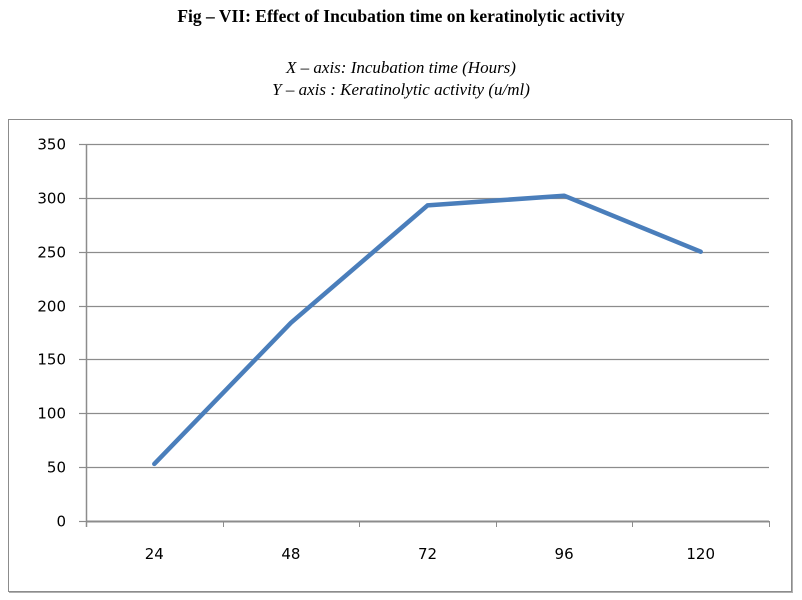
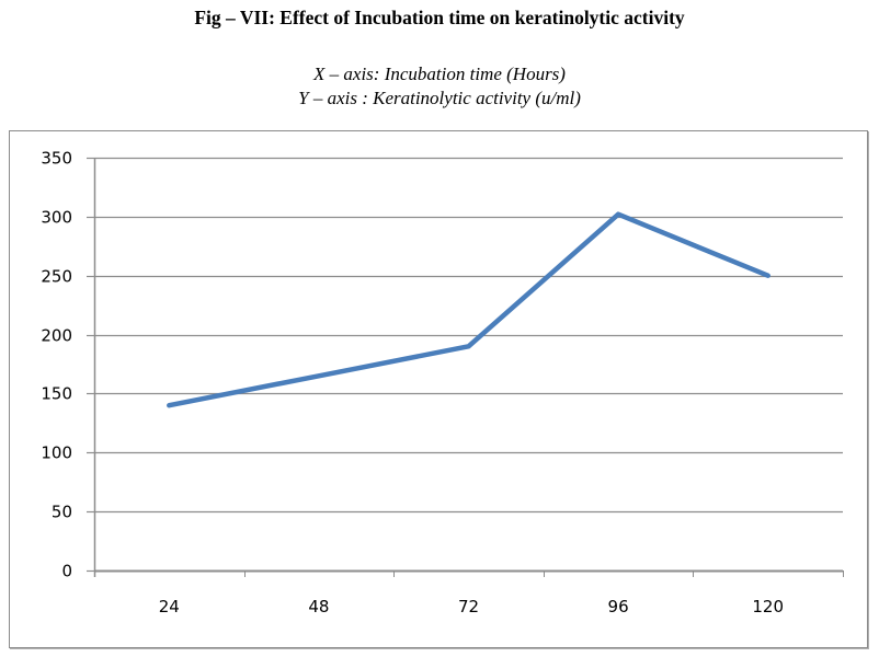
24: 53 -> 140
48: 184 -> 165
72: 293 -> 190
